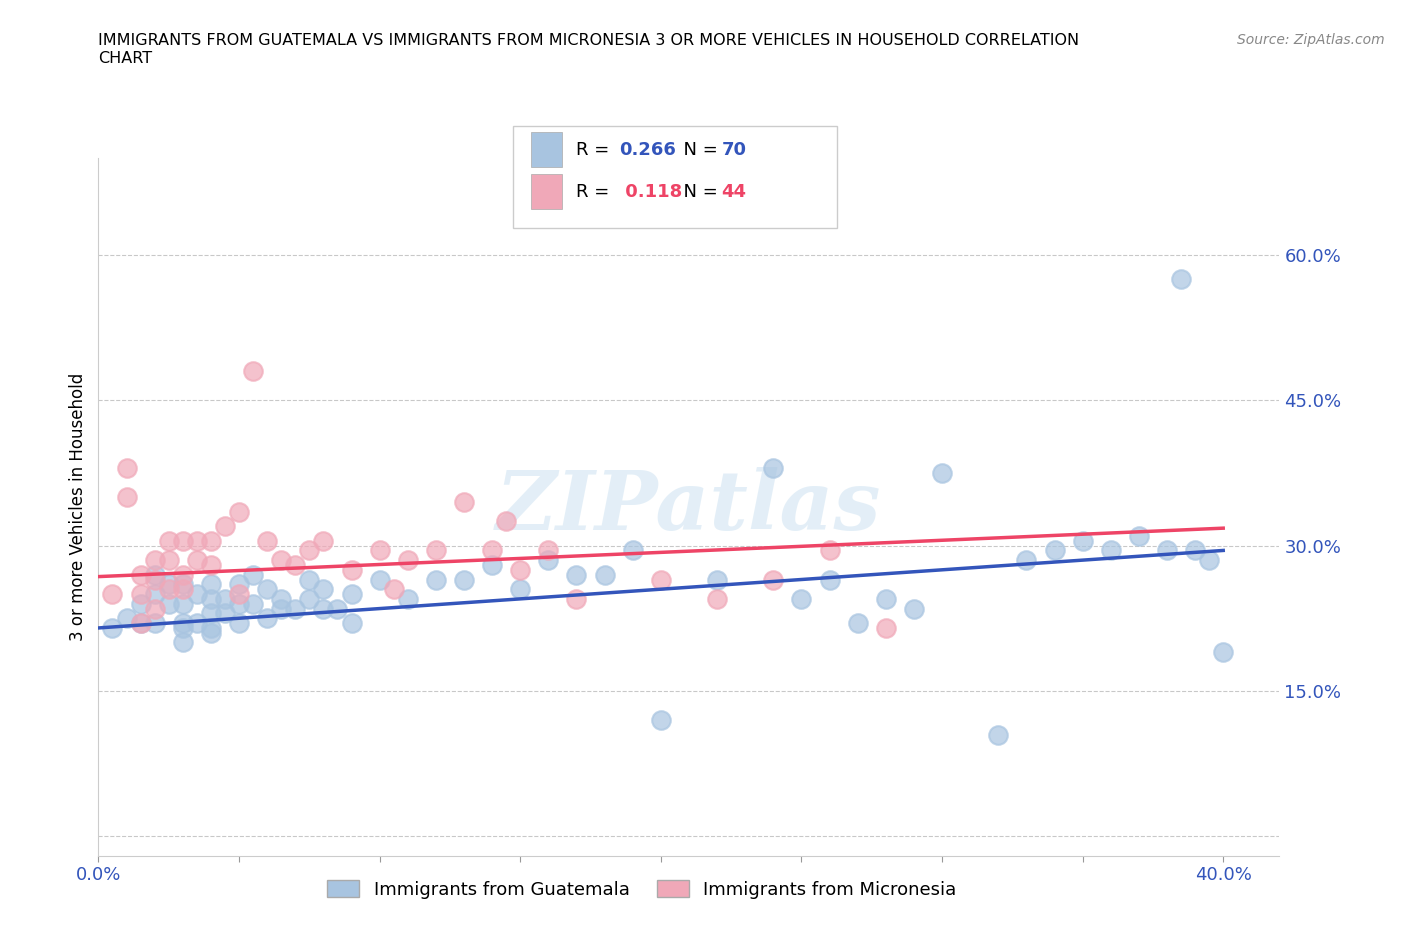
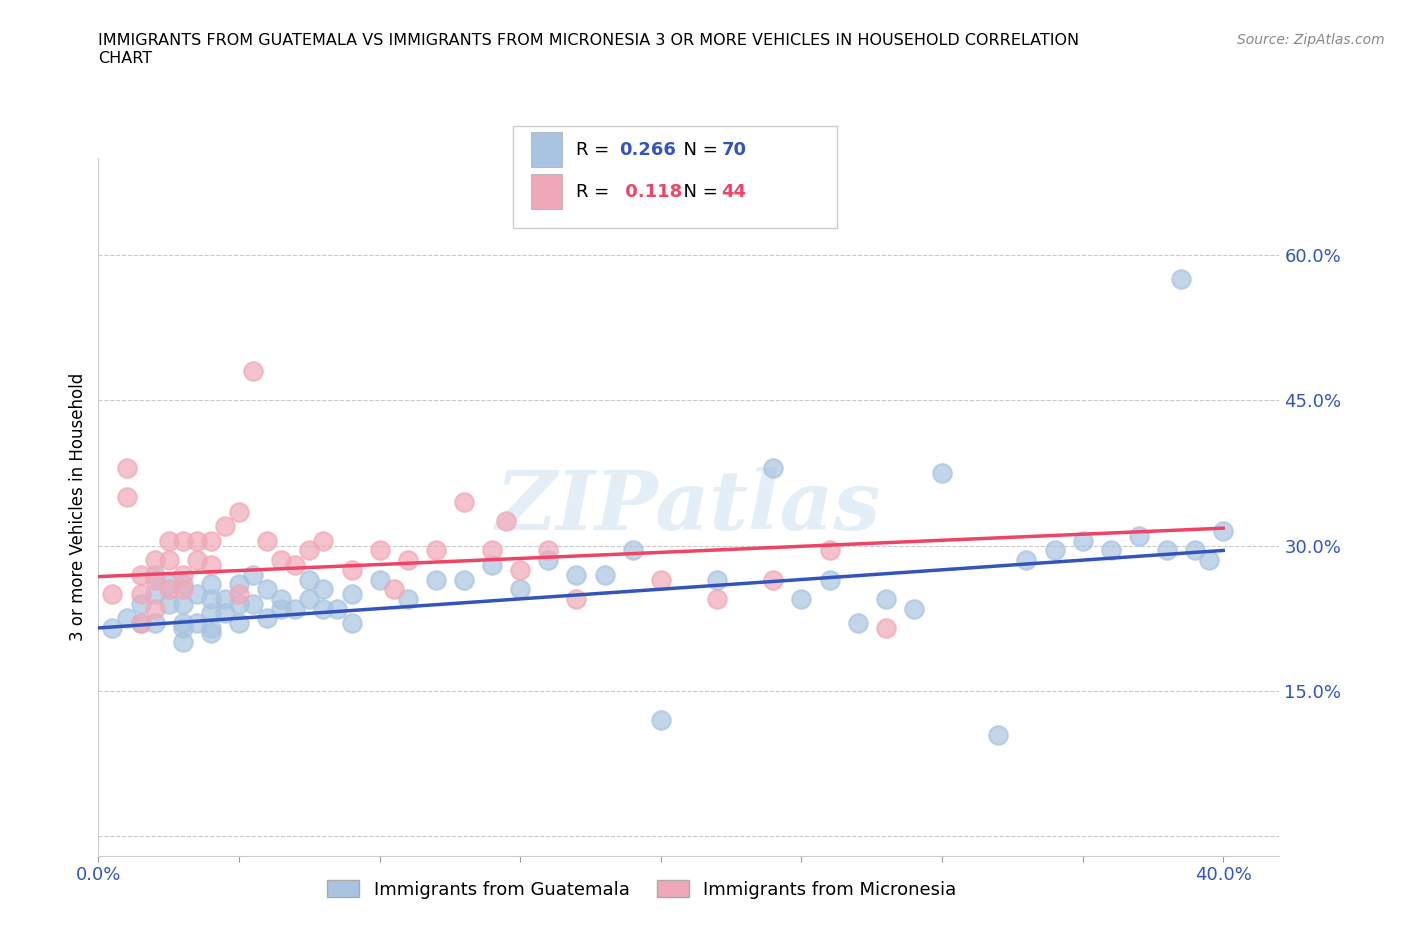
Immigrants from Guatemala/40.0%: 19.0% -> 31.5%
